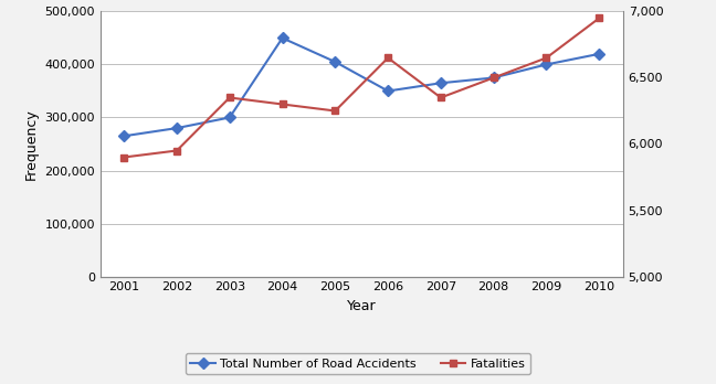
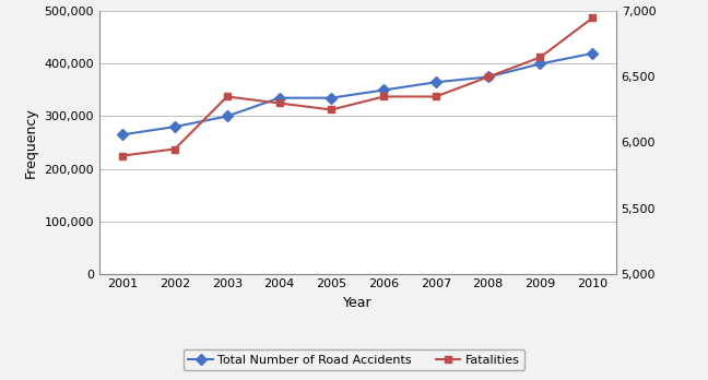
Total Number of Road Accidents/2004: 450,000 -> 335,000
Total Number of Road Accidents/2005: 405,000 -> 335,000
Fatalities/2006: 6,650 -> 6,350
